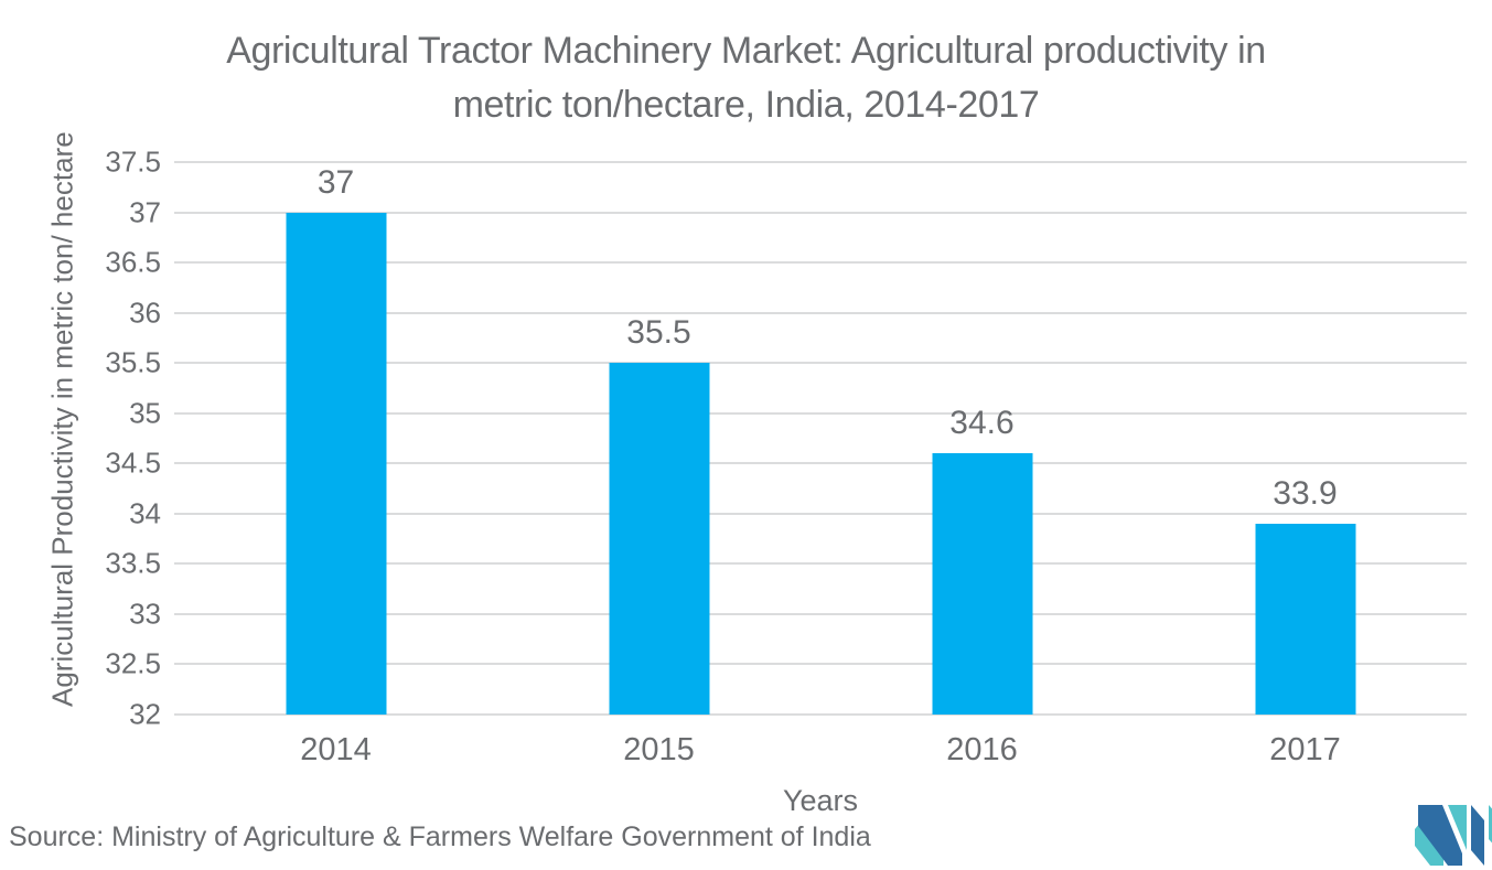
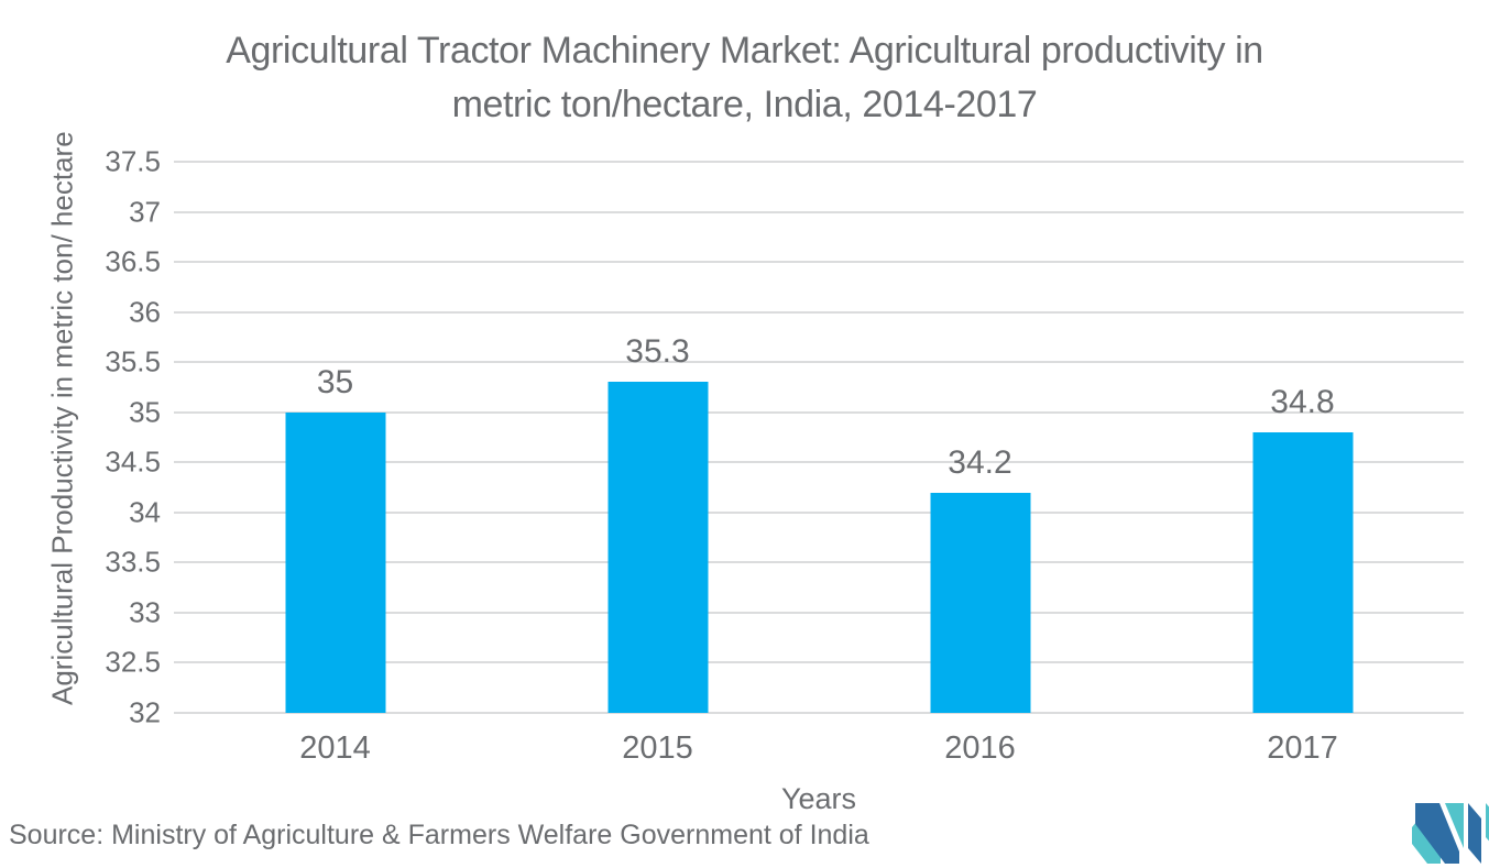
2014: 37 -> 35
2015: 35.5 -> 35.3
2016: 34.6 -> 34.2
2017: 33.9 -> 34.8
